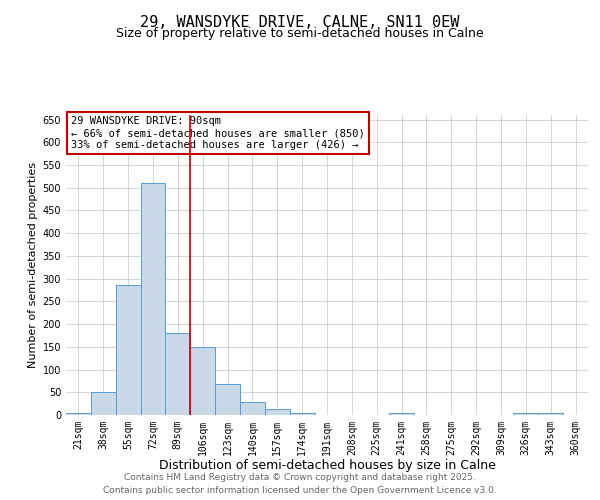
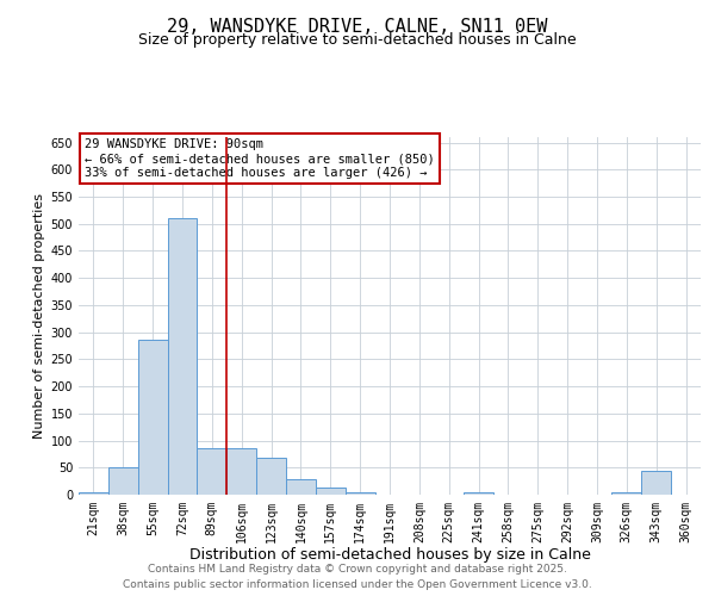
89sqm: 180 -> 85
106sqm: 150 -> 85
343sqm: 5 -> 45
